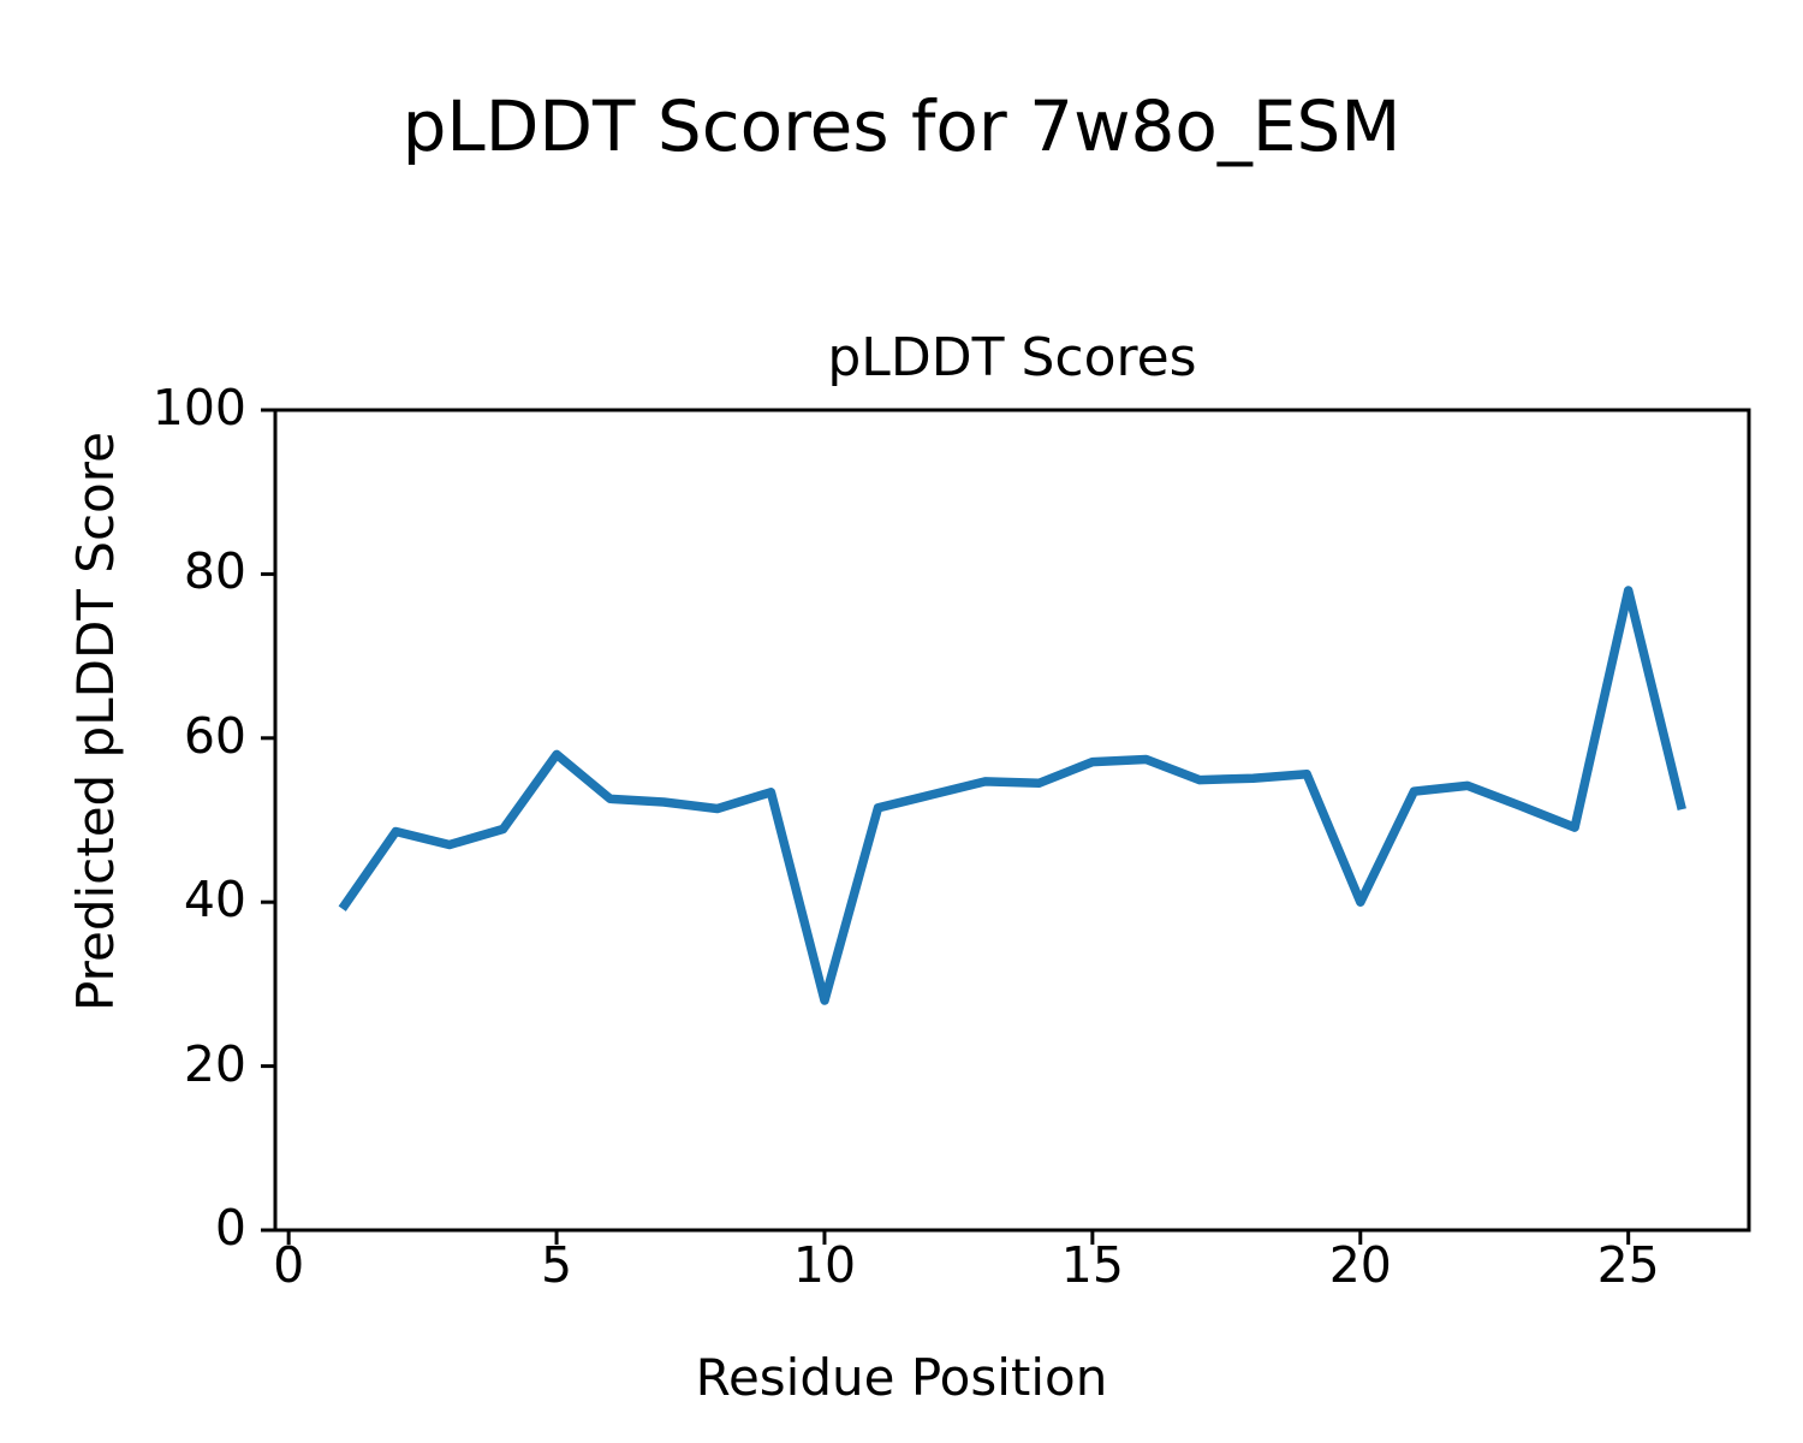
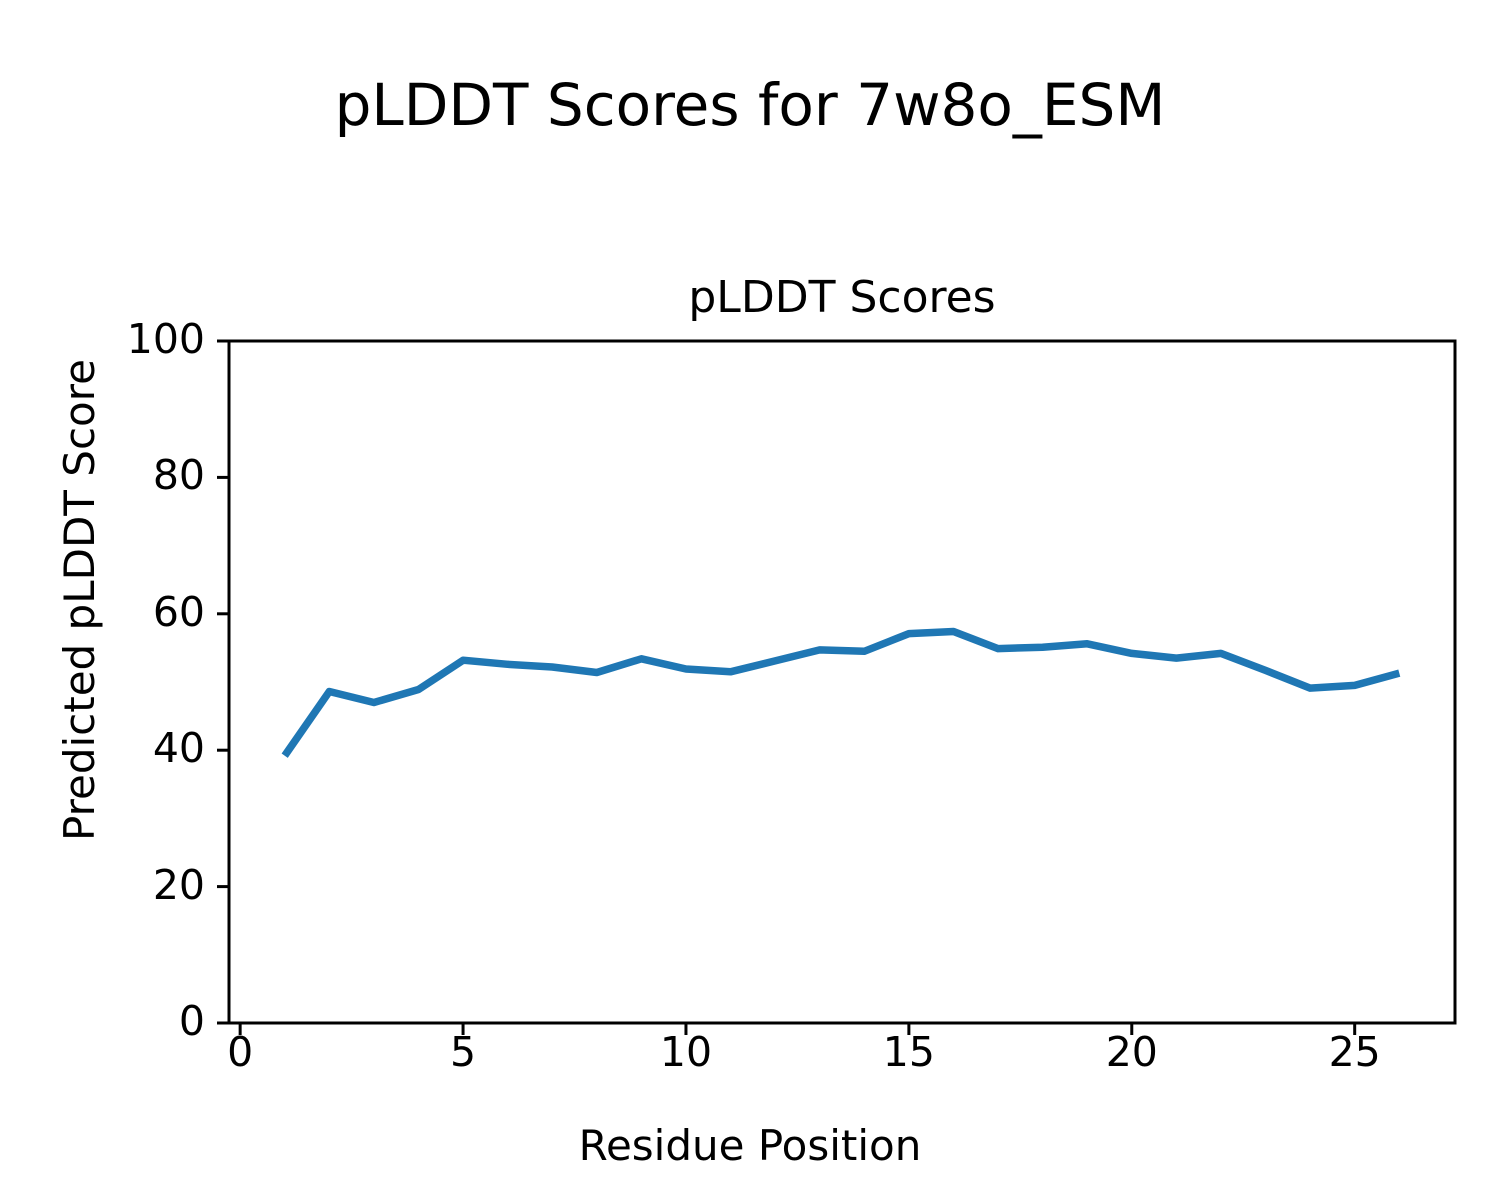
5: 58 -> 53
10: 28 -> 52
20: 40 -> 54
25: 78 -> 50
